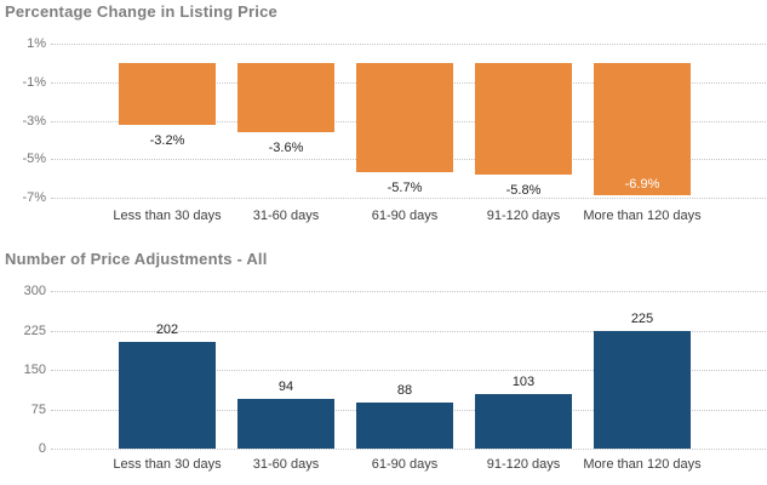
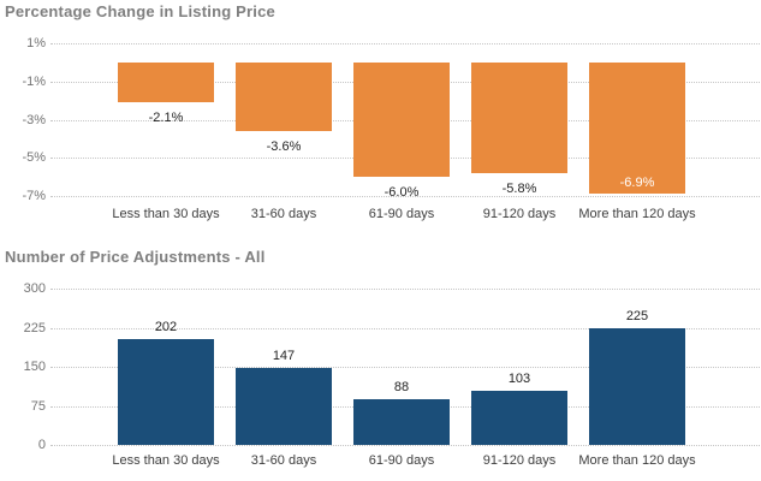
Percentage Change in Listing Price/Less than 30 days: -3.2% -> -2.1%
Percentage Change in Listing Price/61-90 days: -5.7% -> -6.0%
Number of Price Adjustments - All/31-60 days: 94 -> 147
